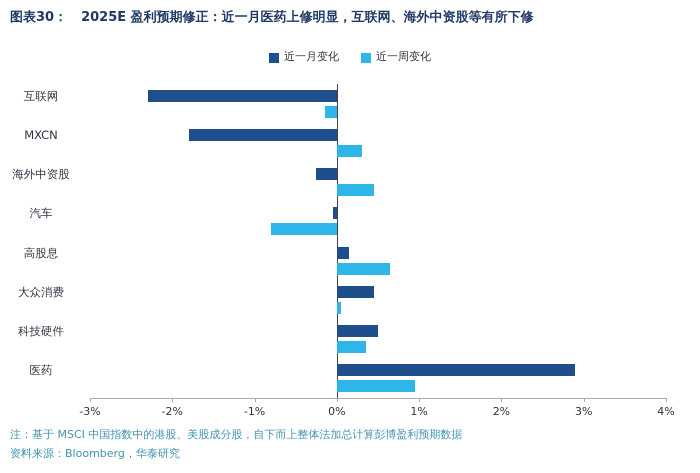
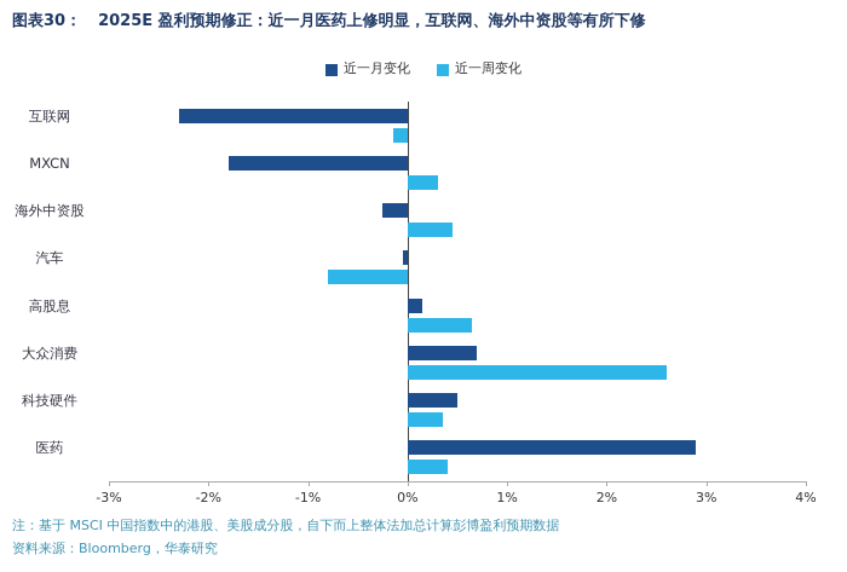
近一月变化/大众消费: 0.5% -> 0.7%
近一周变化/大众消费: 0.1% -> 2.6%
近一周变化/医药: 0.9% -> 0.4%
